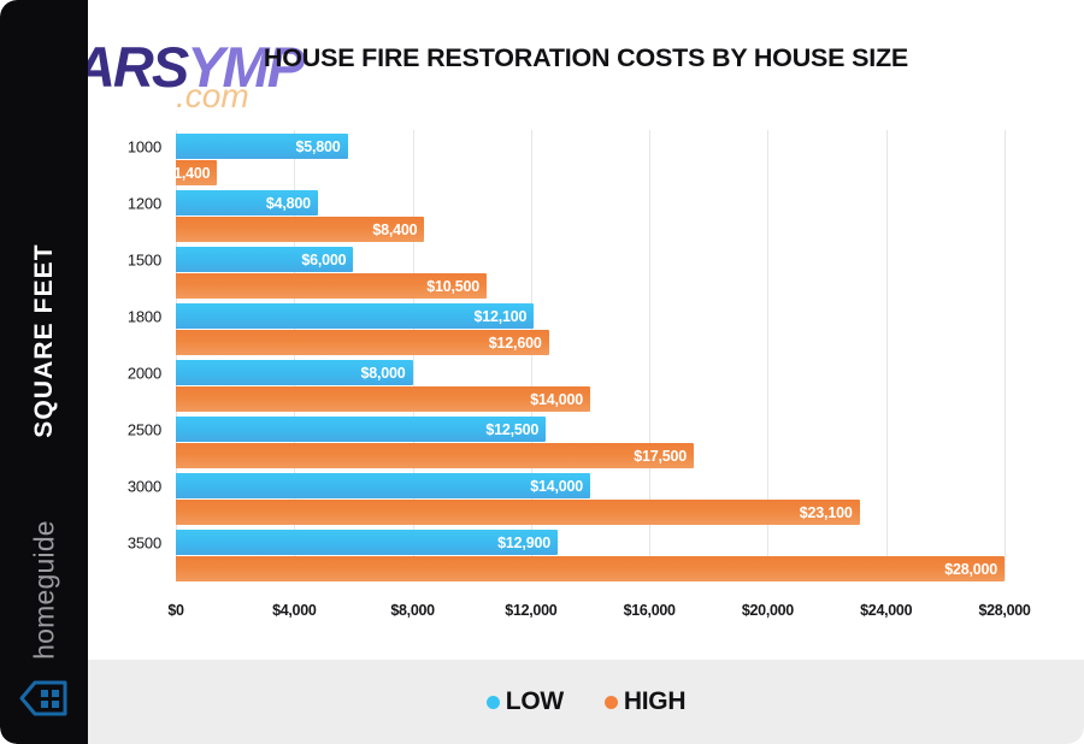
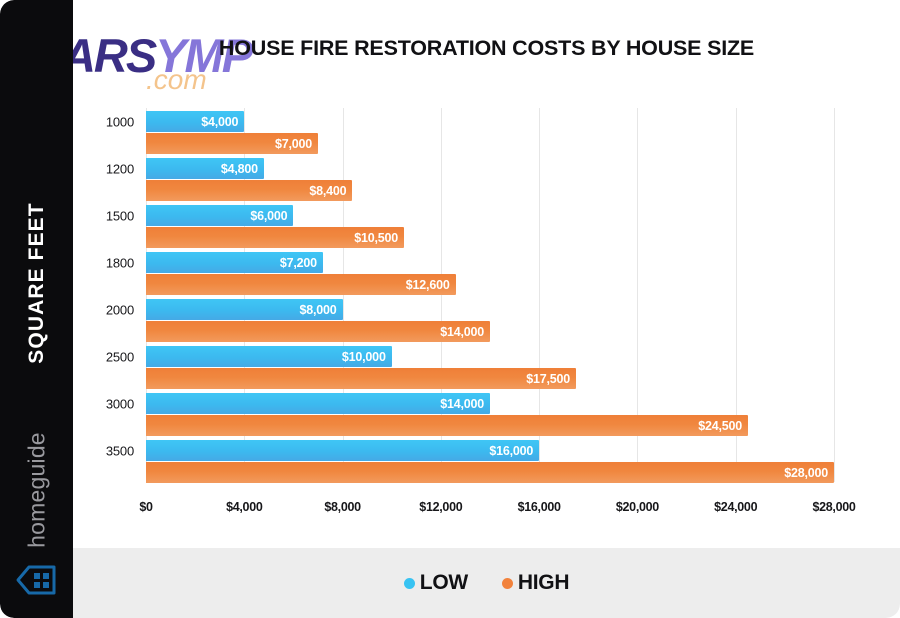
LOW/1000: $5,800 -> $4,000
HIGH/1000: $1,400 -> $7,000
LOW/1800: $12,100 -> $7,200
LOW/2500: $12,500 -> $10,000
HIGH/3000: $23,100 -> $24,500
LOW/3500: $12,900 -> $16,000
